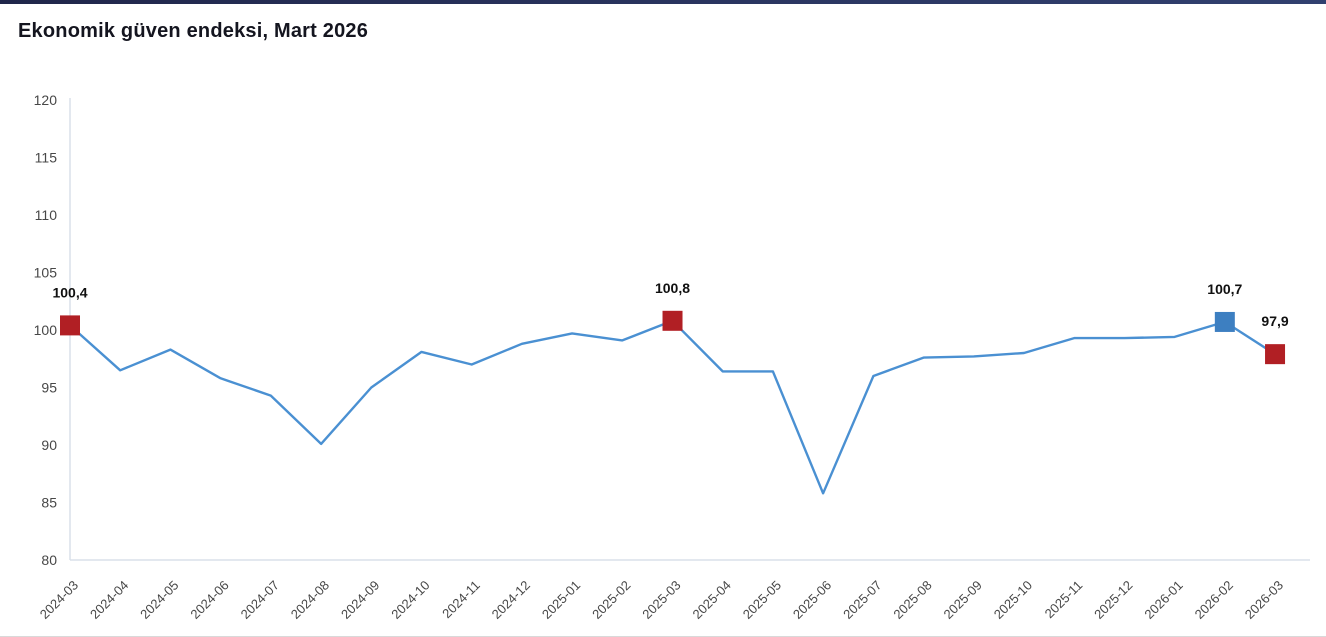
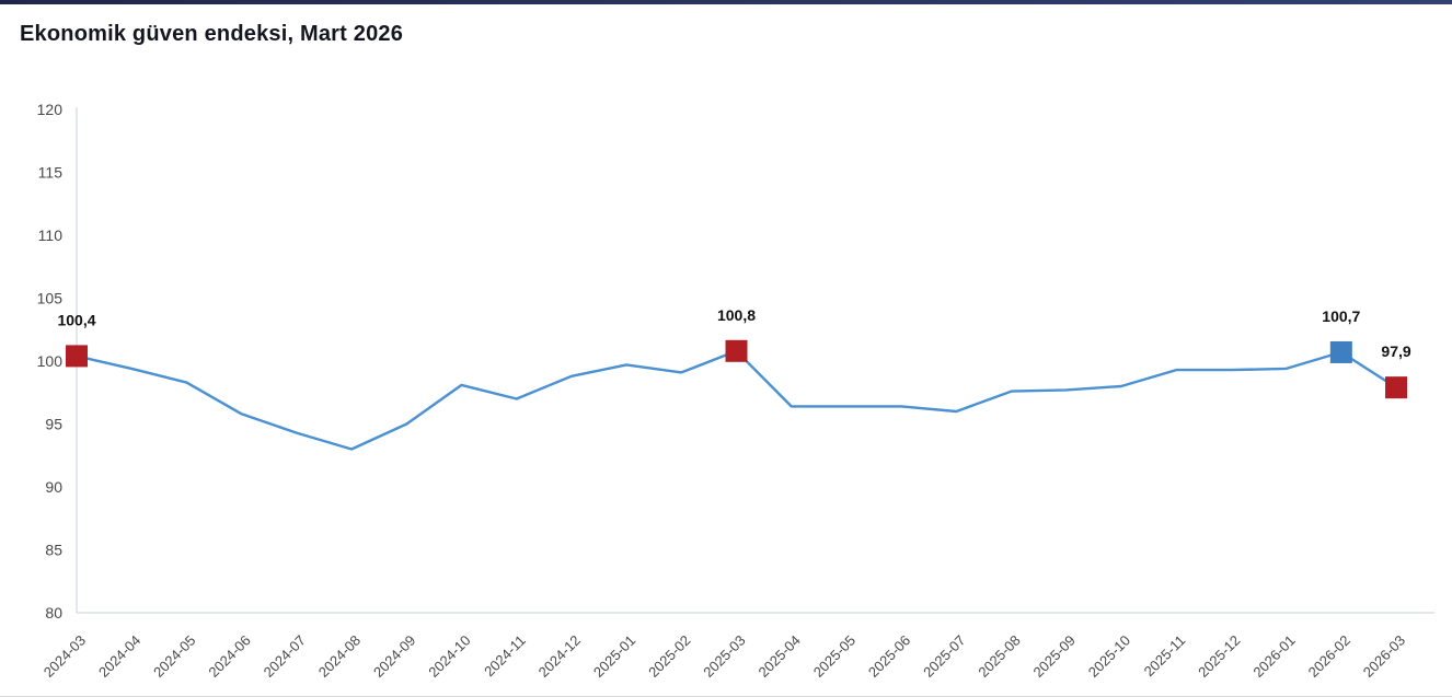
2024-04: 96.5 -> 99.4
2024-08: 90.1 -> 93.0
2025-06: 85.8 -> 96.4
